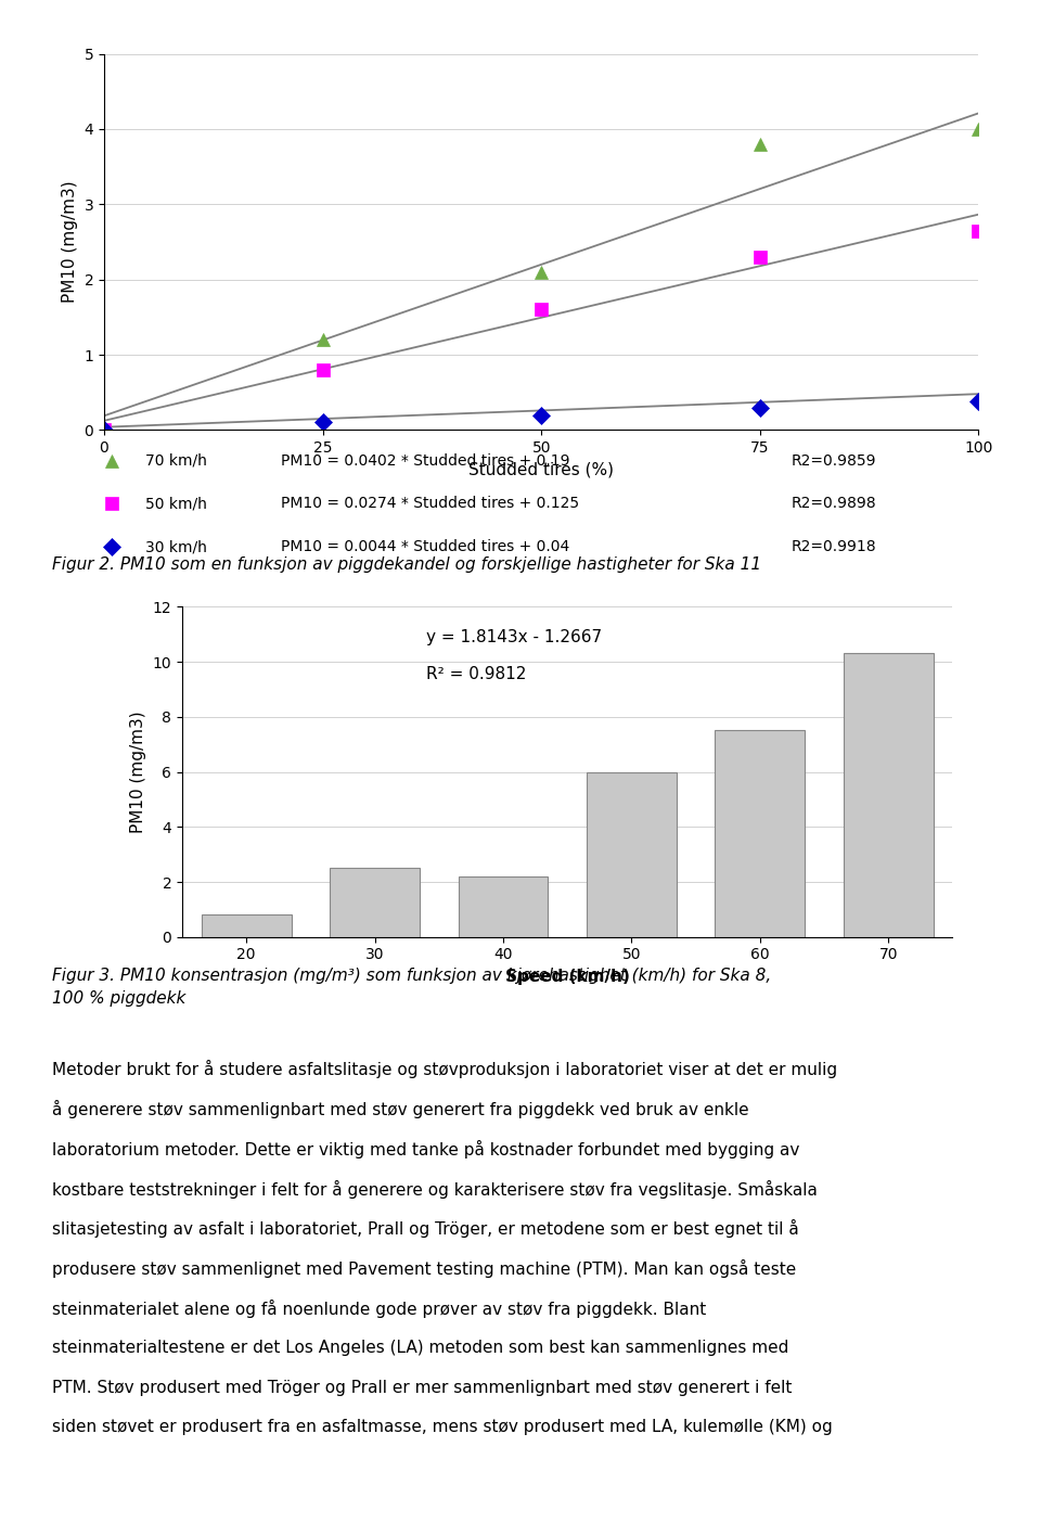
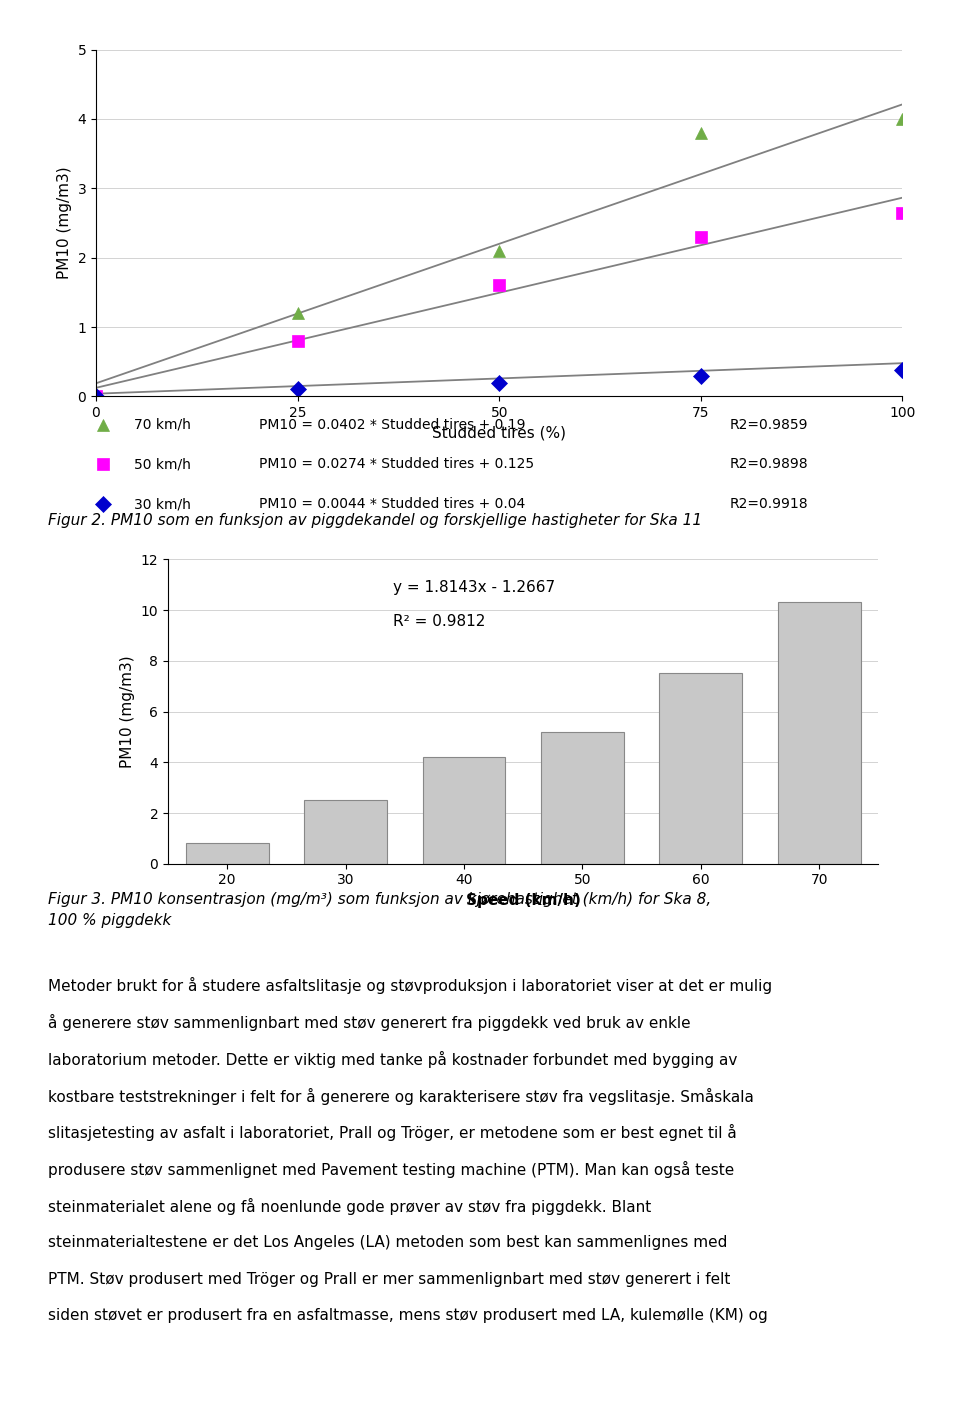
40: 2.2 -> 4.2
50: 6.0 -> 5.2
